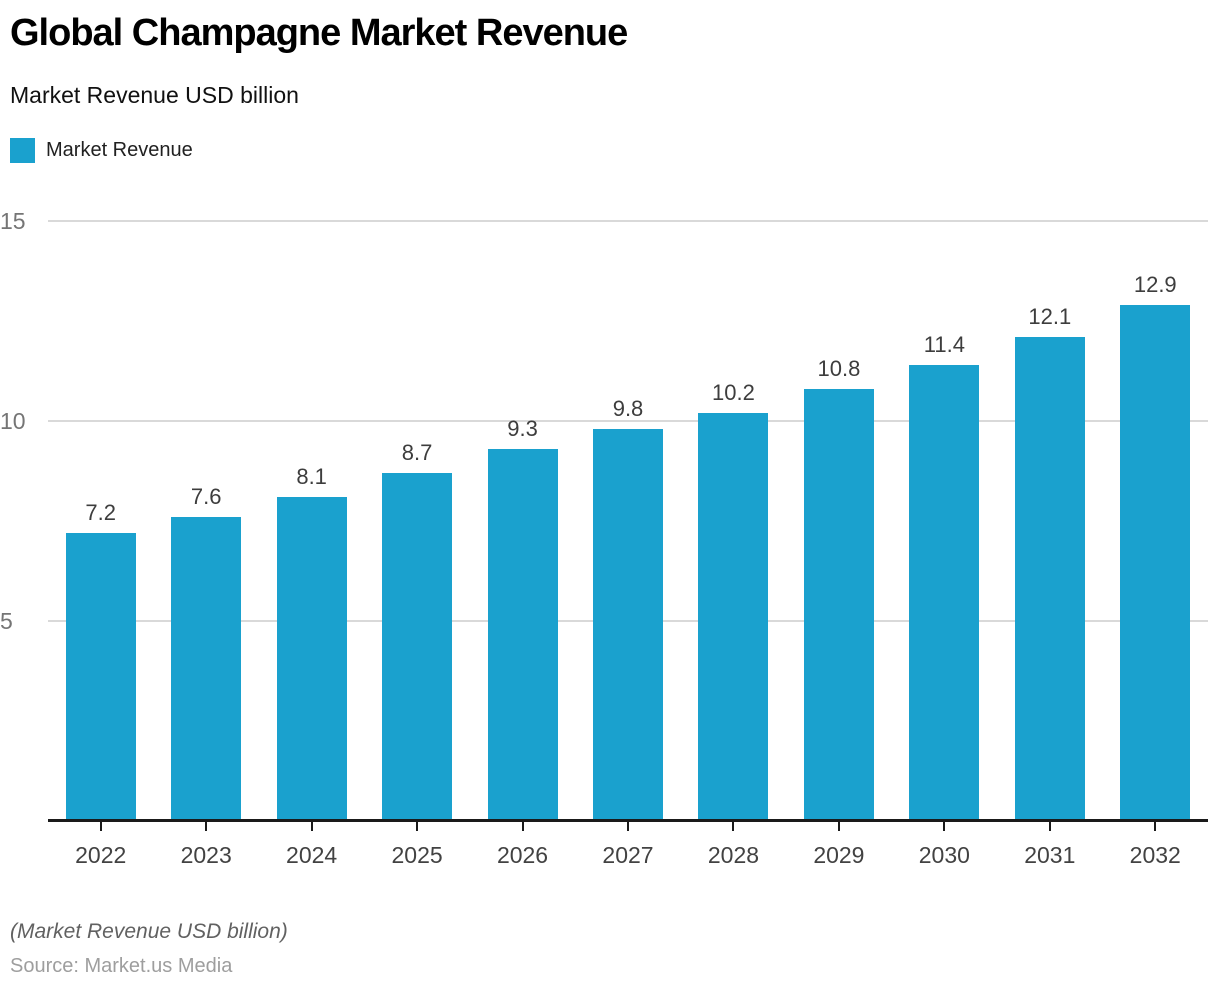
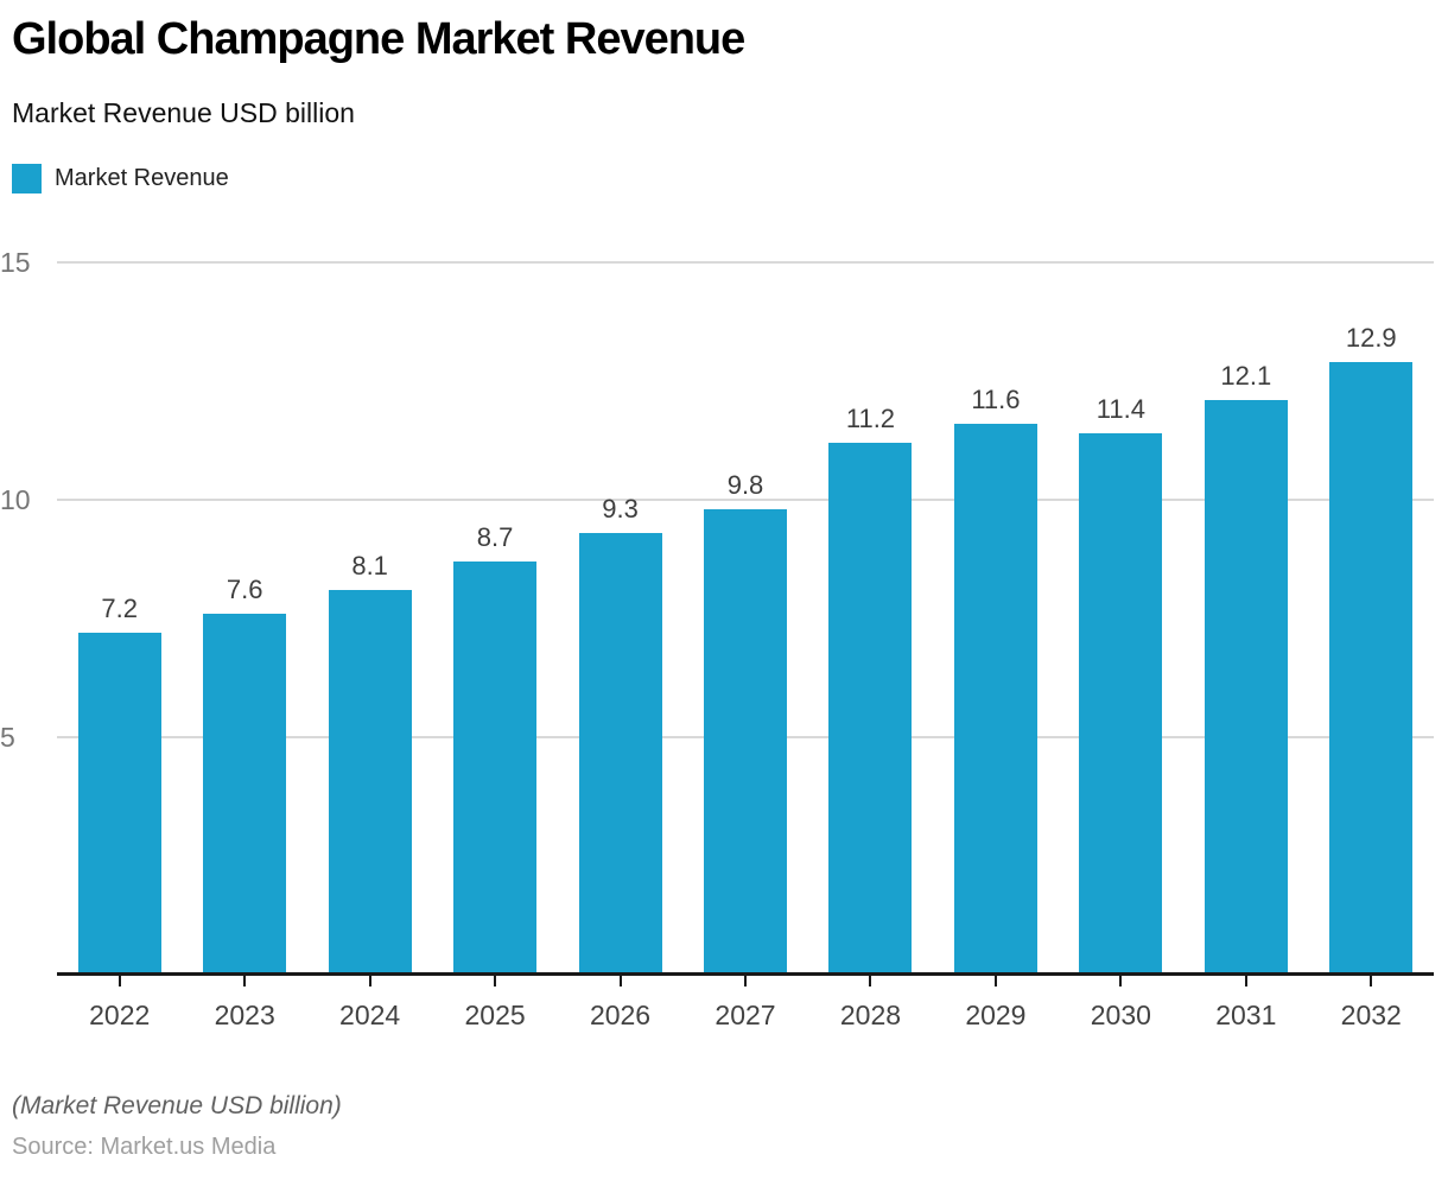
2028: 10.2 -> 11.2
2029: 10.8 -> 11.6
